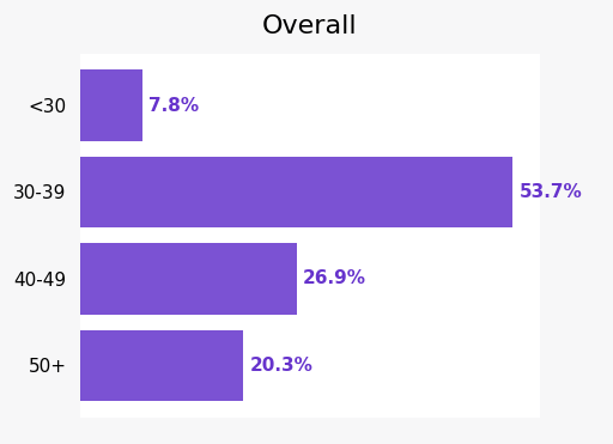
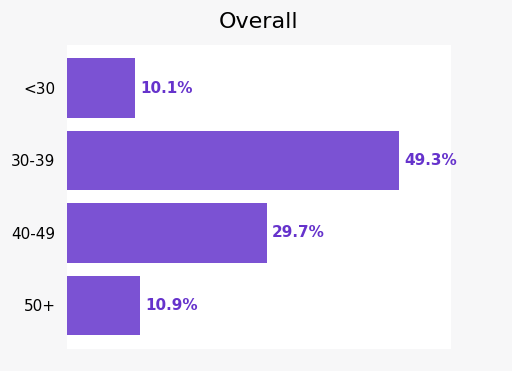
<30: 7.8% -> 10.1%
30-39: 53.7% -> 49.3%
40-49: 26.9% -> 29.7%
50+: 20.3% -> 10.9%
